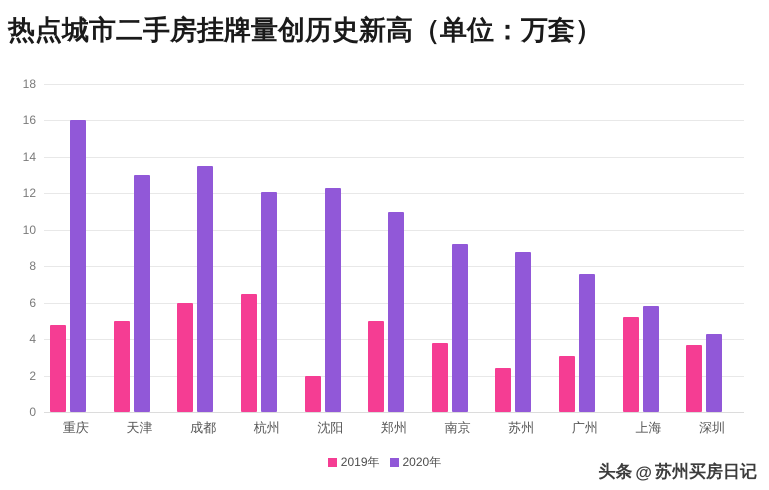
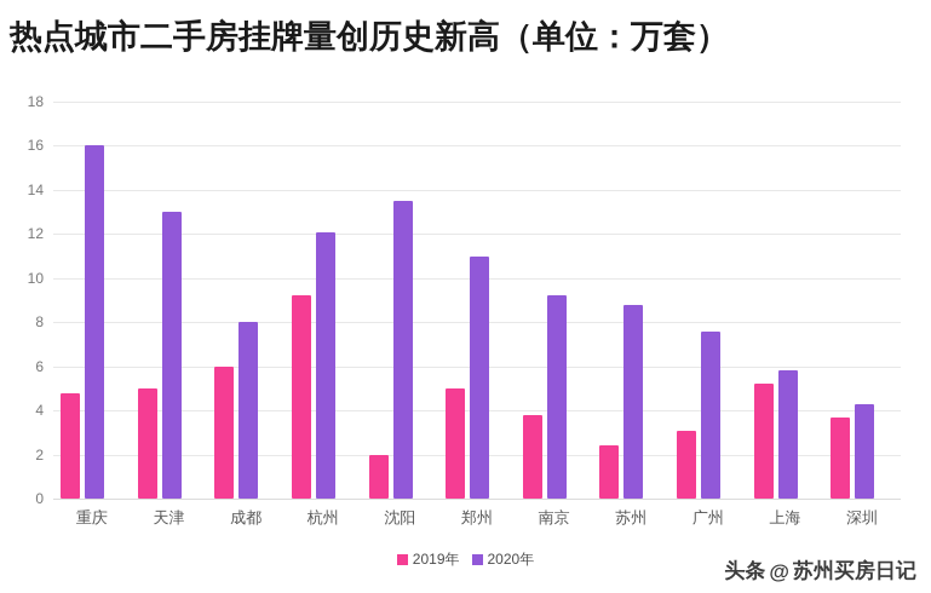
2020年/成都: 13.5 -> 8.0
2019年/杭州: 6.5 -> 9.2
2020年/沈阳: 12.3 -> 13.5
